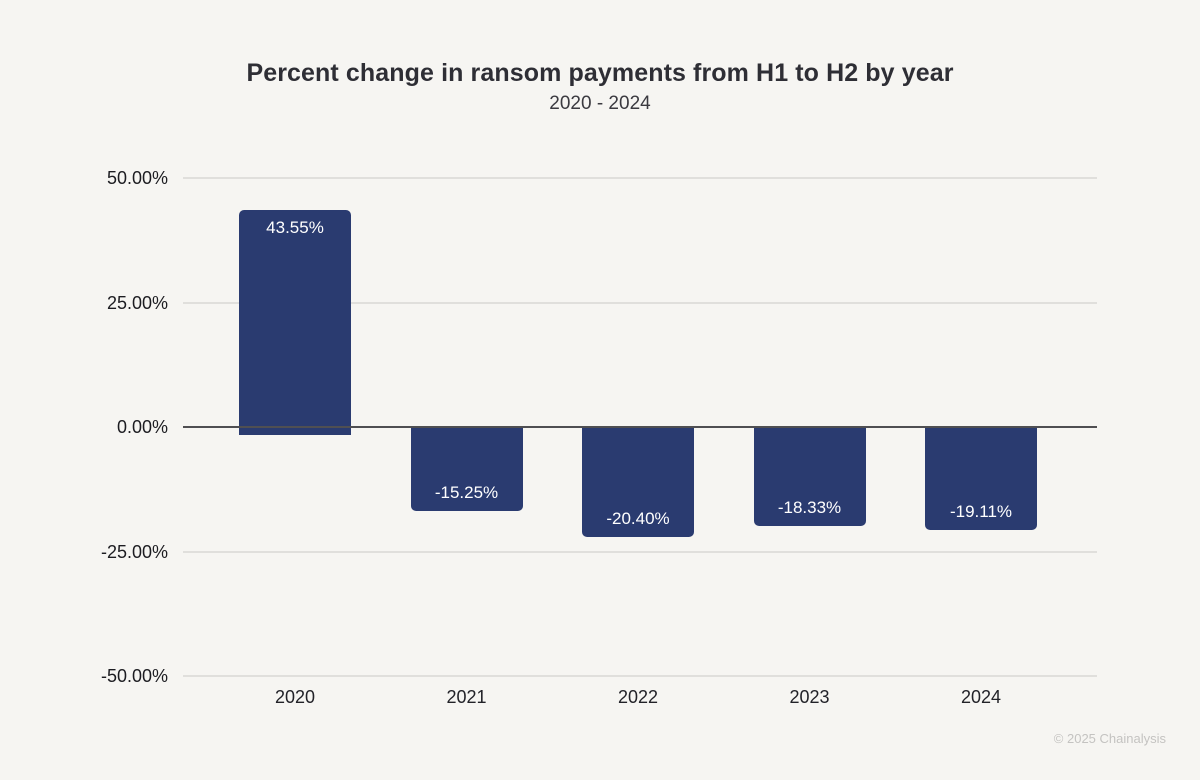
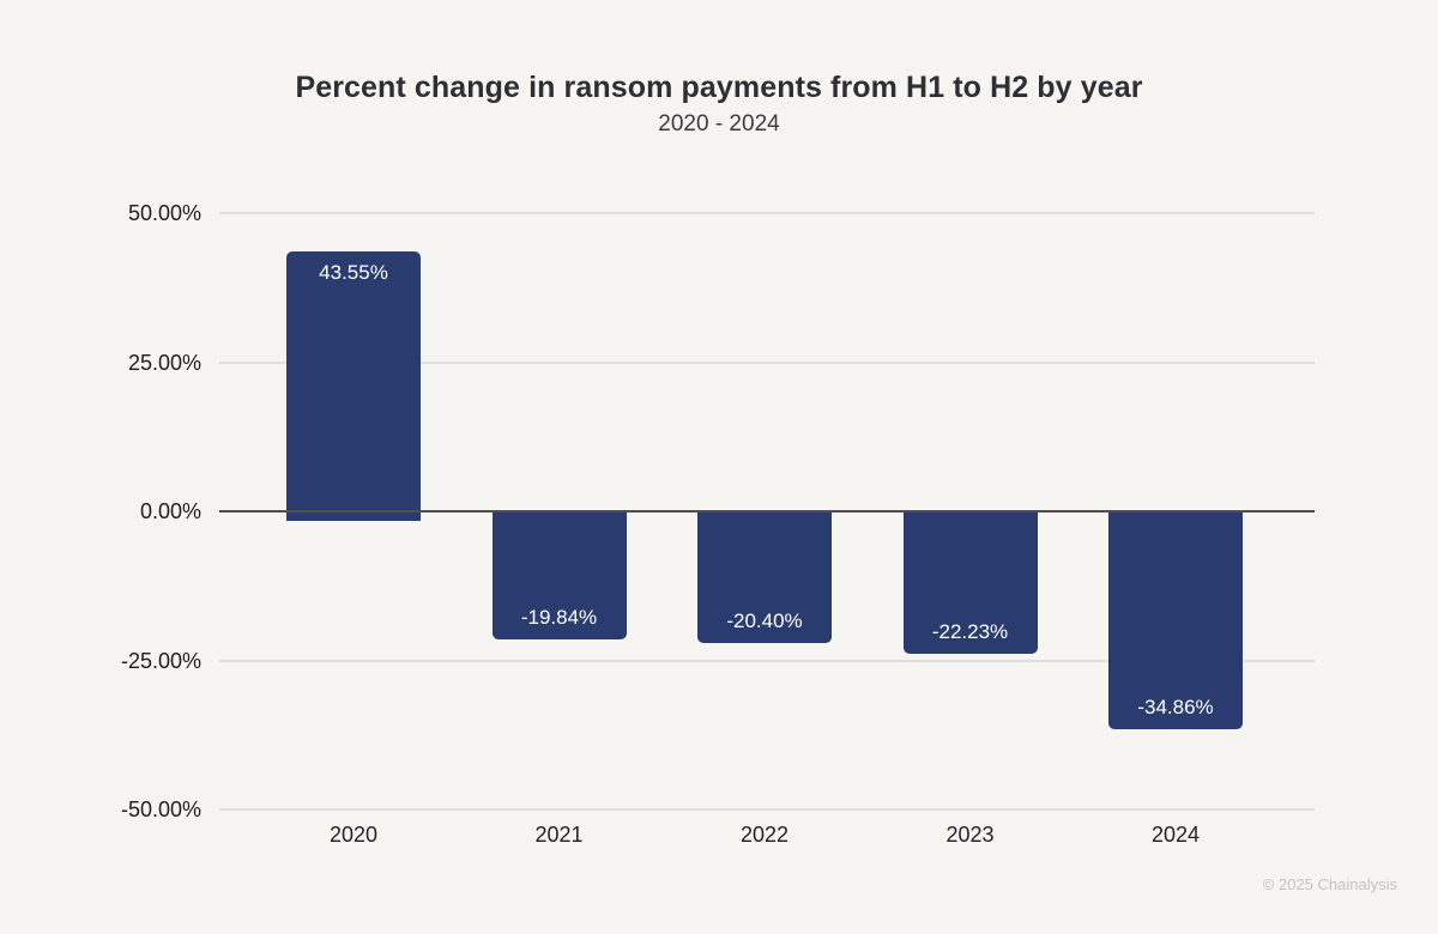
2021: -15.25% -> -19.84%
2023: -18.33% -> -22.23%
2024: -19.11% -> -34.86%
